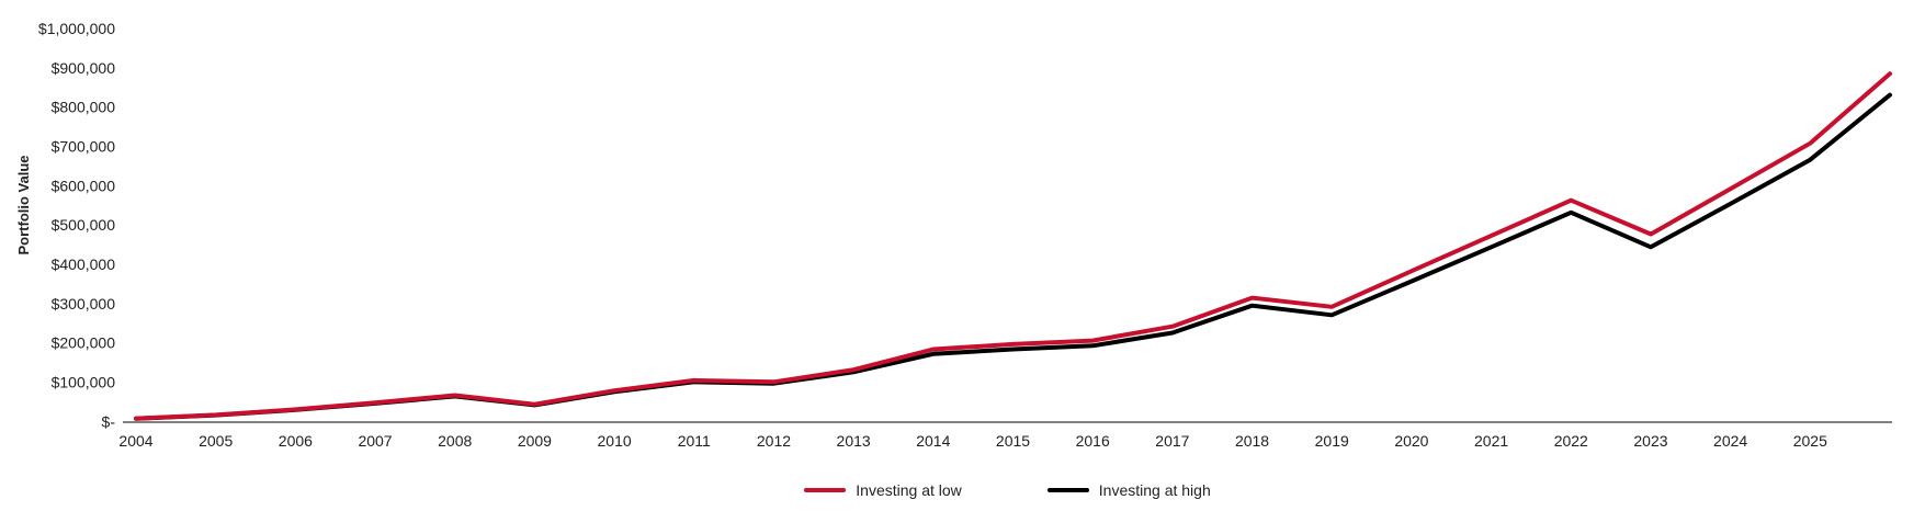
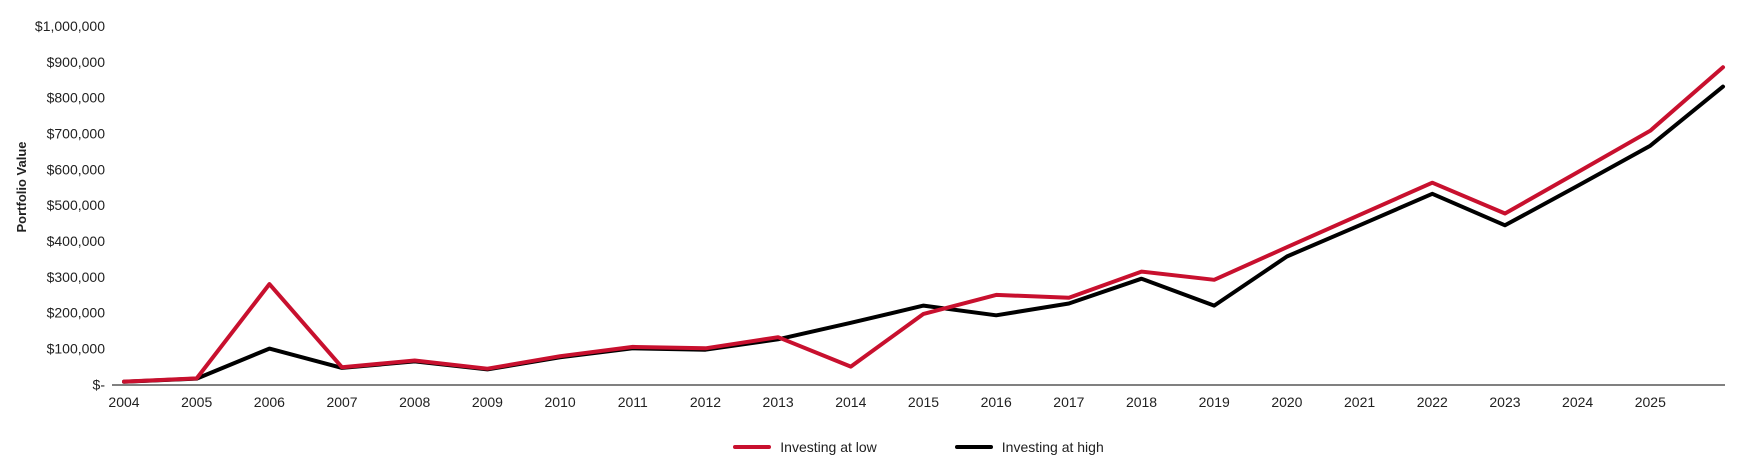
Investing at low/2006: $30000 -> $280000
Investing at high/2006: $30000 -> $100000
Investing at low/2014: $180000 -> $50000
Investing at high/2015: $180000 -> $220000
Investing at low/2016: $210000 -> $250000
Investing at high/2019: $270000 -> $220000
